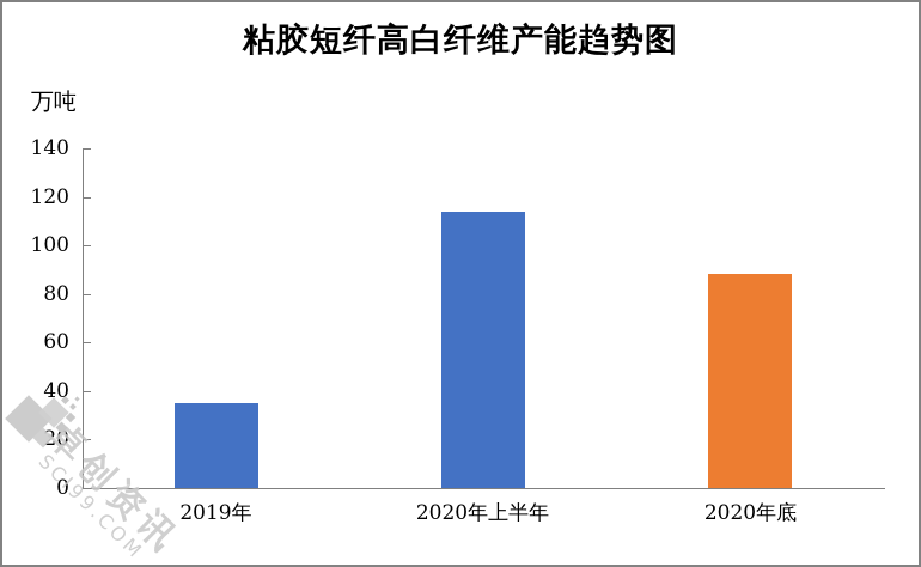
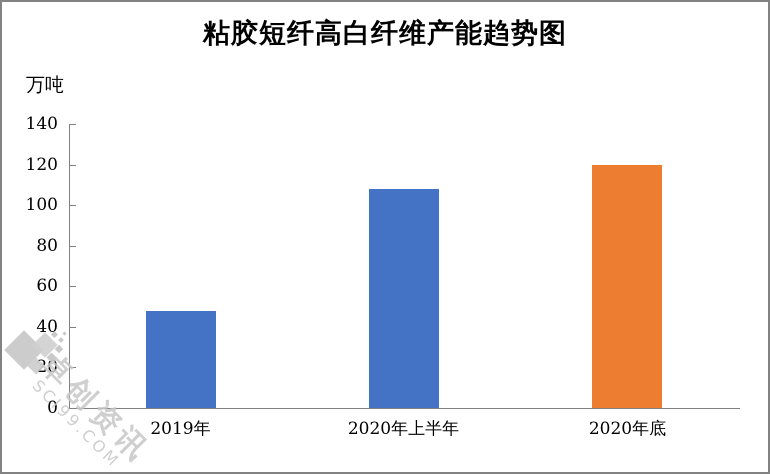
2019年: 35 -> 48
2020年上半年: 114 -> 108
2020年底: 88 -> 120
